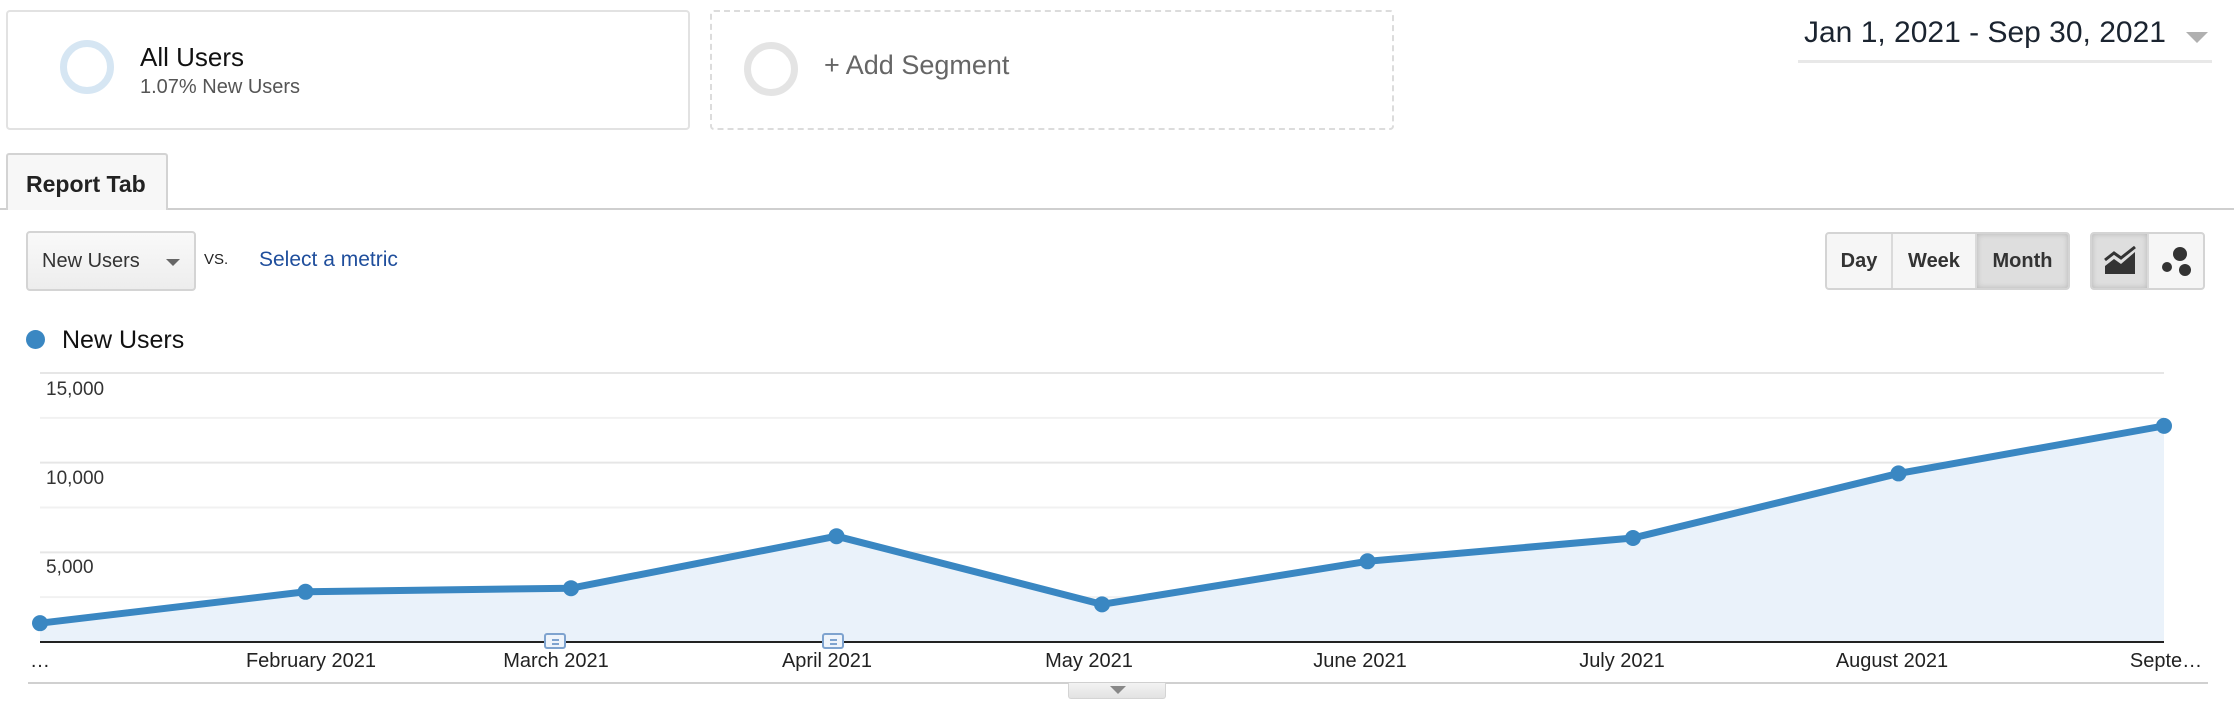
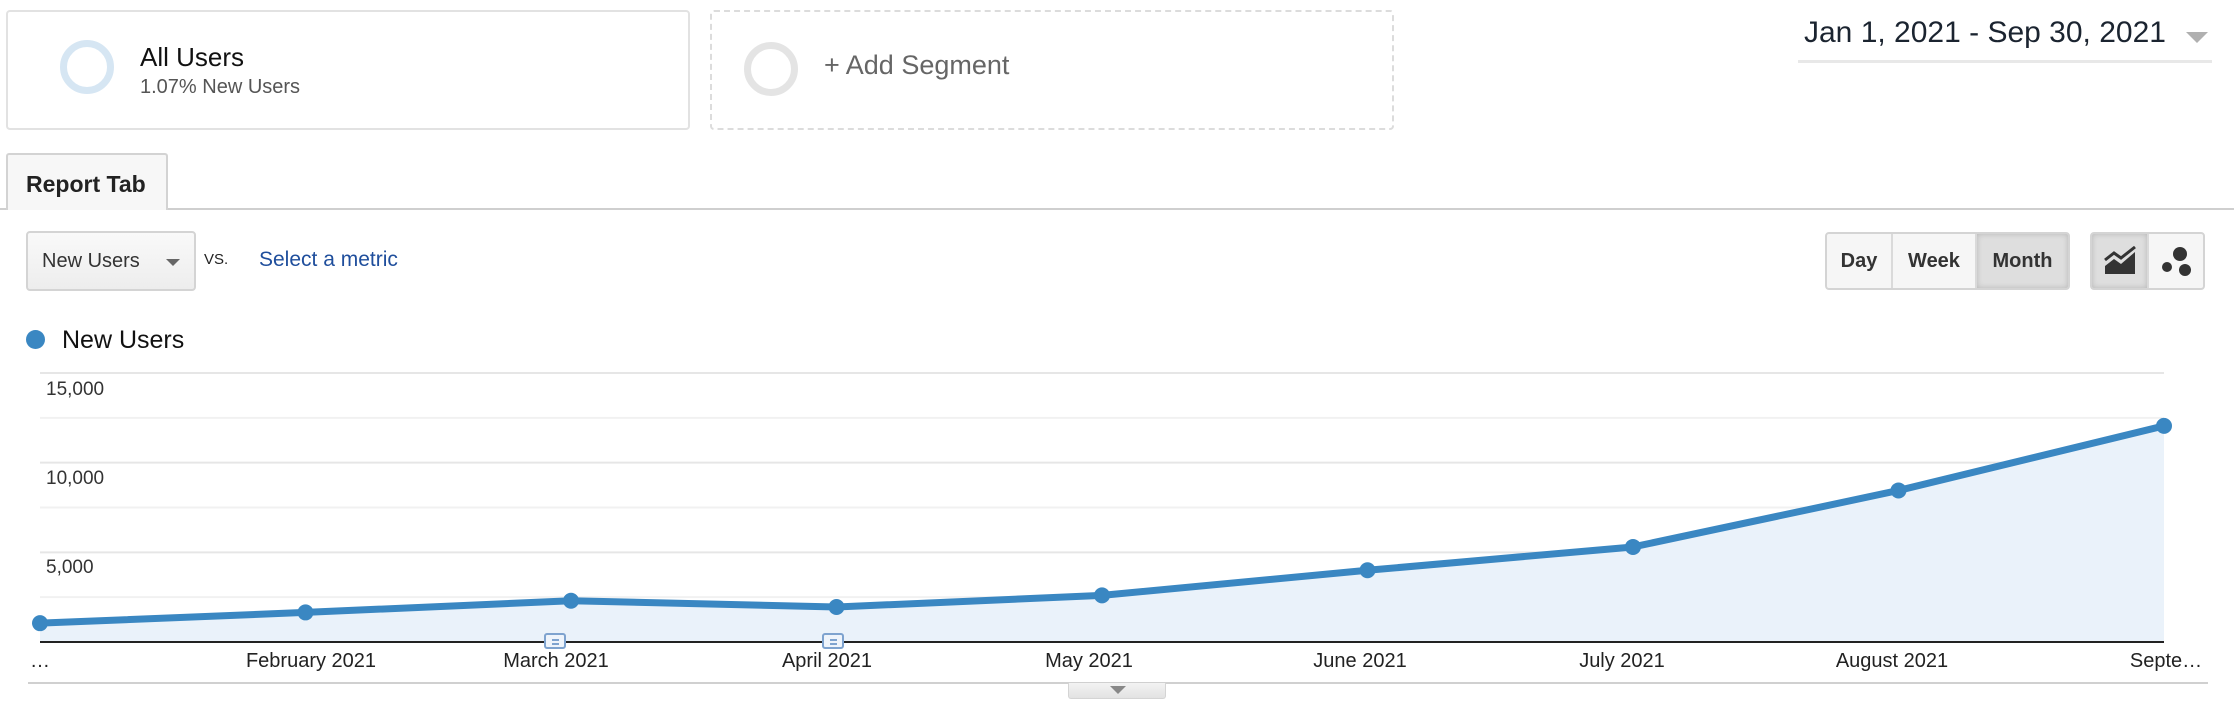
February 2021: 2800 -> 1600
March 2021: 3000 -> 2300
April 2021: 5900 -> 2000
May 2021: 2100 -> 2600
June 2021: 4500 -> 4000
July 2021: 5800 -> 5300
August 2021: 9400 -> 8400
